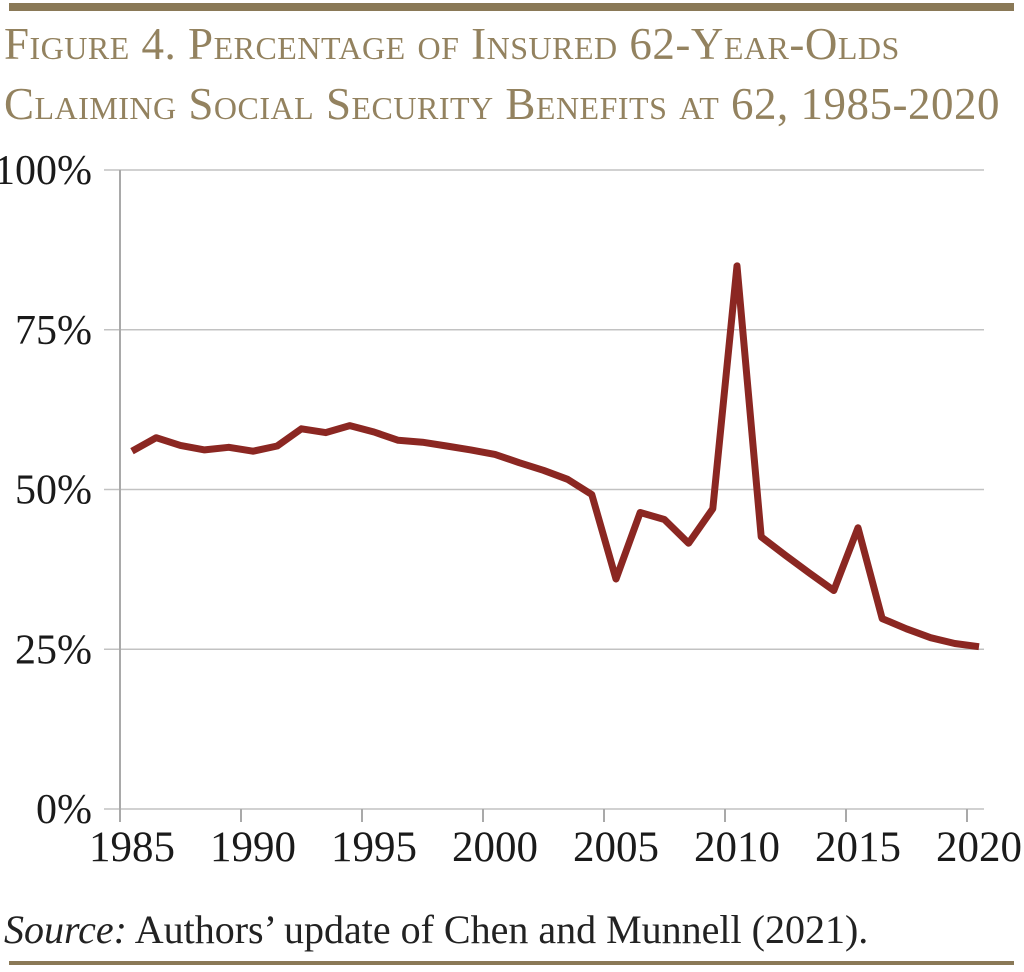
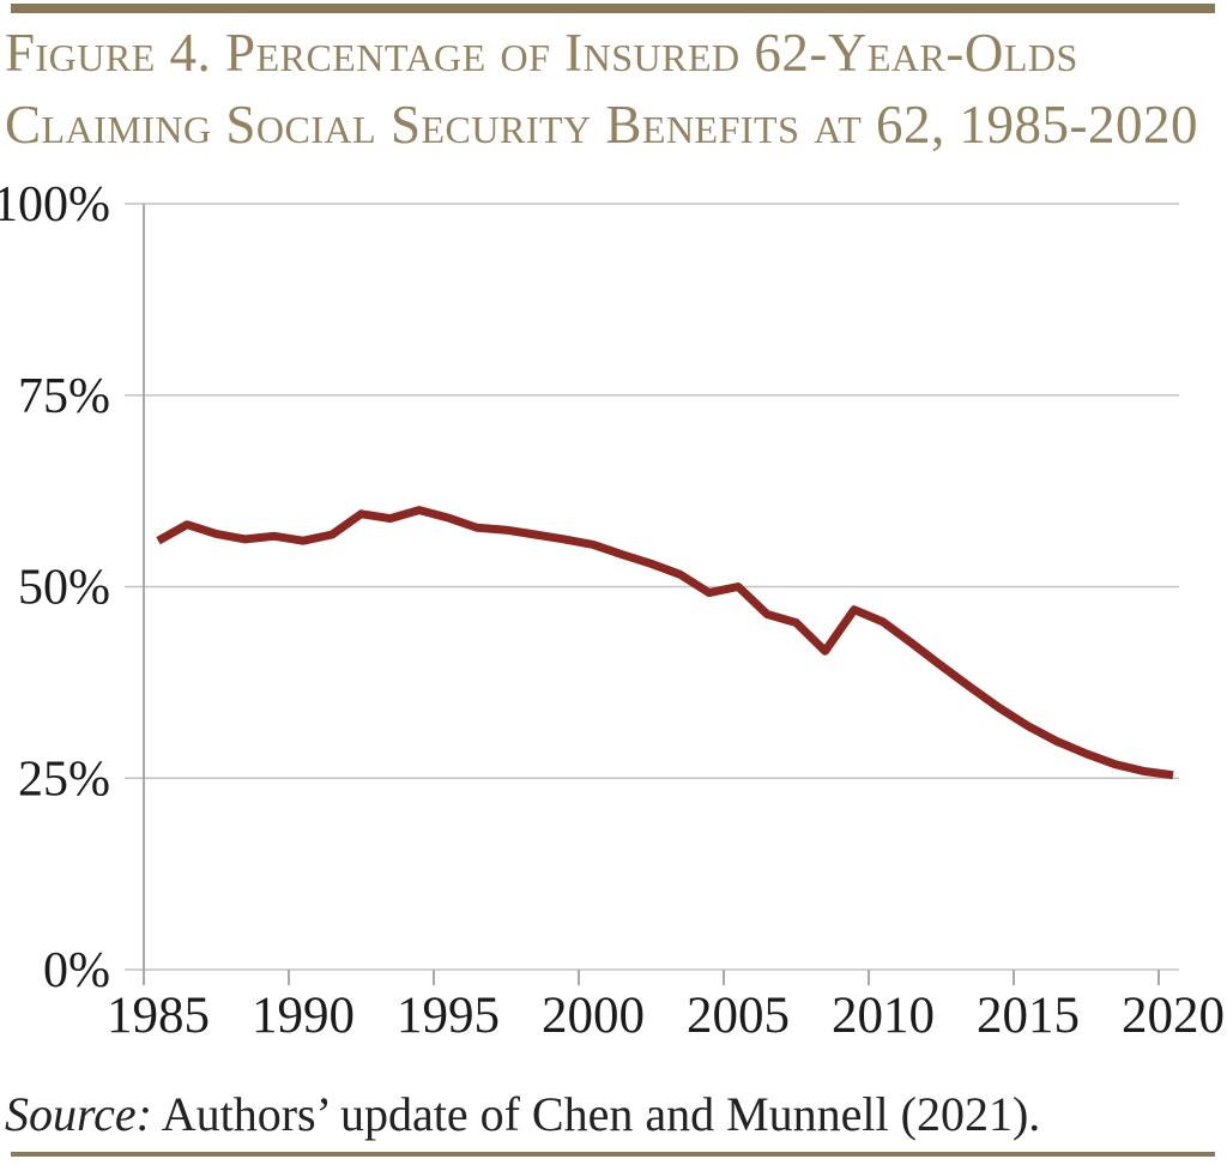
2005: 36% -> 50%
2010: 85% -> 45%
2015: 44% -> 32%
